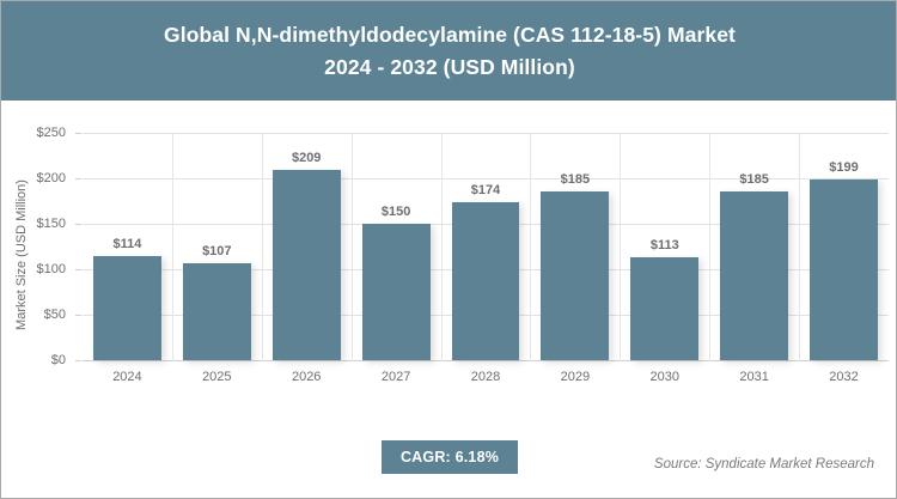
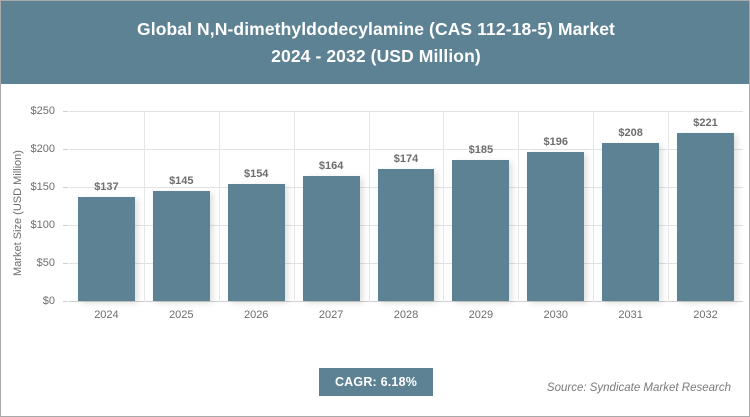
2024: $114 -> $137
2025: $107 -> $145
2026: $209 -> $154
2027: $150 -> $164
2030: $113 -> $196
2031: $185 -> $208
2032: $199 -> $221
